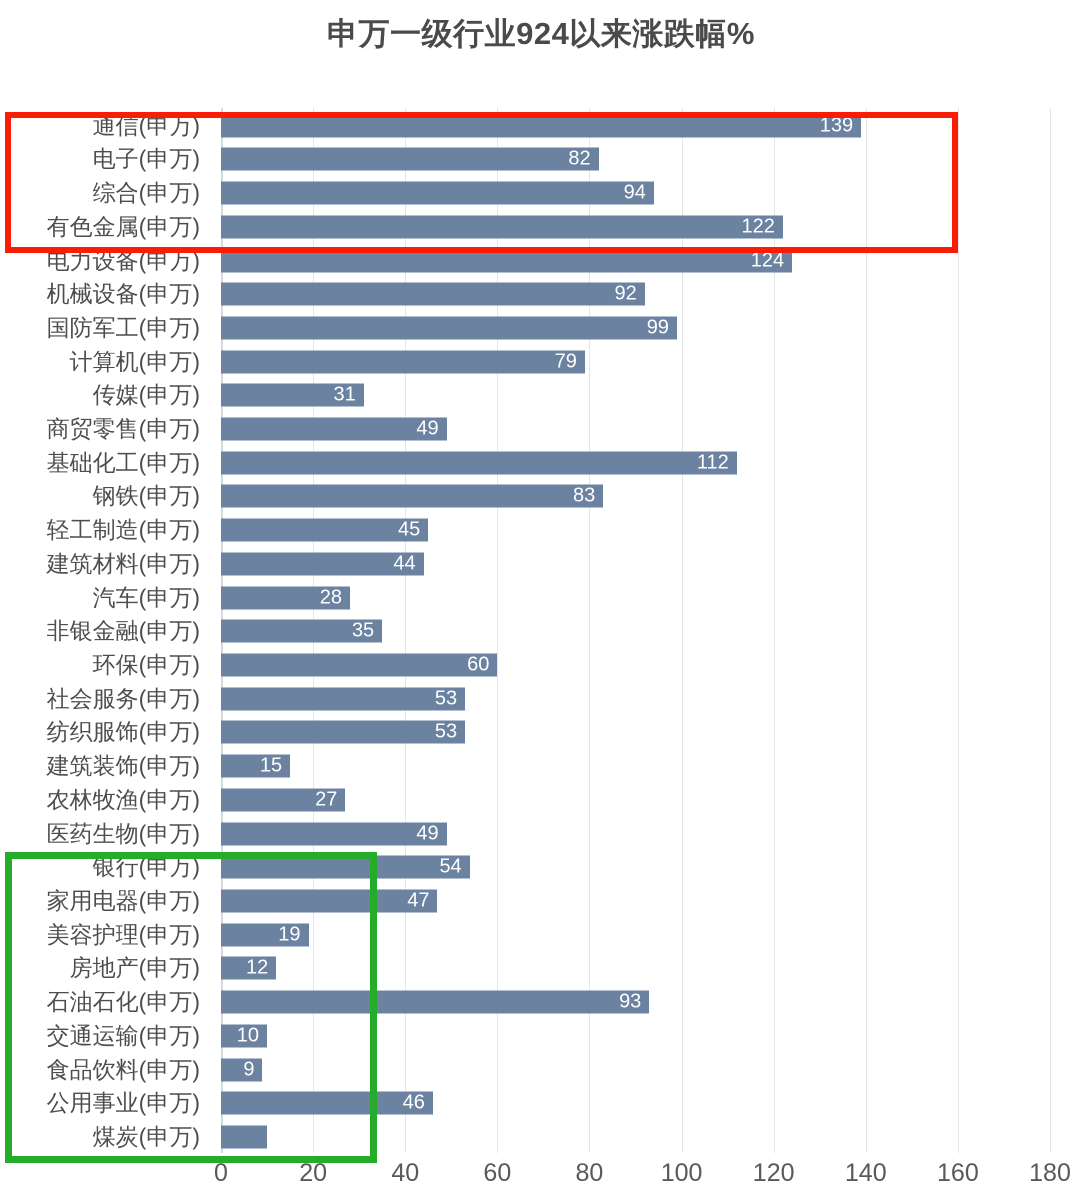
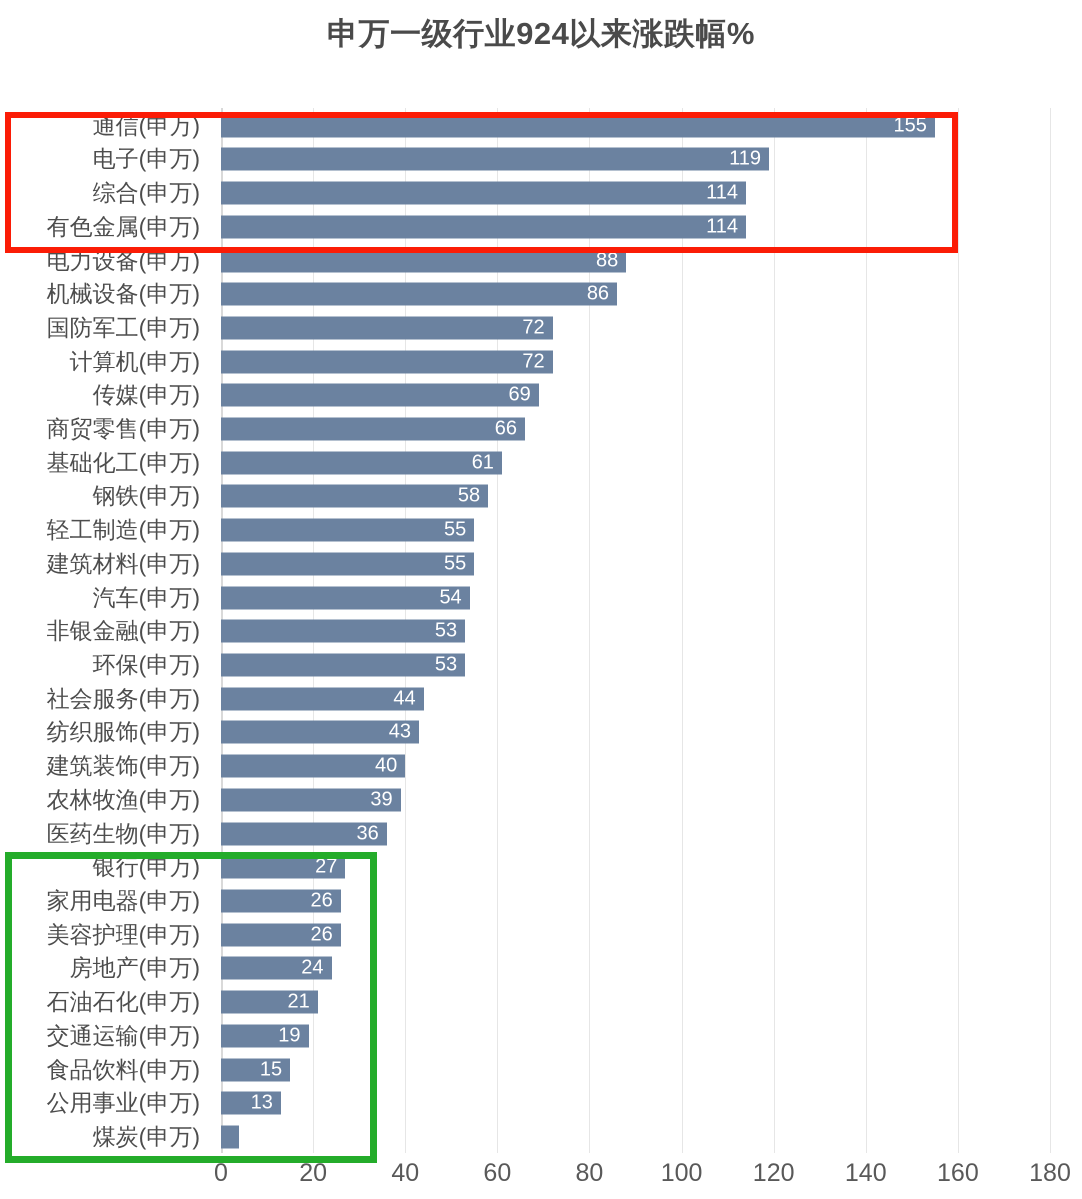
通信(申万): 139 -> 155
电子(申万): 82 -> 119
综合(申万): 94 -> 114
有色金属(申万): 122 -> 114
电力设备(申万): 124 -> 88
机械设备(申万): 92 -> 86
国防军工(申万): 99 -> 72
计算机(申万): 79 -> 72
传媒(申万): 31 -> 69
商贸零售(申万): 49 -> 66
基础化工(申万): 112 -> 61
钢铁(申万): 83 -> 58
轻工制造(申万): 45 -> 55
建筑材料(申万): 44 -> 55
汽车(申万): 28 -> 54
非银金融(申万): 35 -> 53
环保(申万): 60 -> 53
社会服务(申万): 53 -> 44
纺织服饰(申万): 53 -> 43
建筑装饰(申万): 15 -> 40
农林牧渔(申万): 27 -> 39
医药生物(申万): 49 -> 36
银行(申万): 54 -> 27
家用电器(申万): 47 -> 26
美容护理(申万): 19 -> 26
房地产(申万): 12 -> 24
石油石化(申万): 93 -> 21
交通运输(申万): 10 -> 19
食品饮料(申万): 9 -> 15
公用事业(申万): 46 -> 13
煤炭(申万): 10 -> 4
